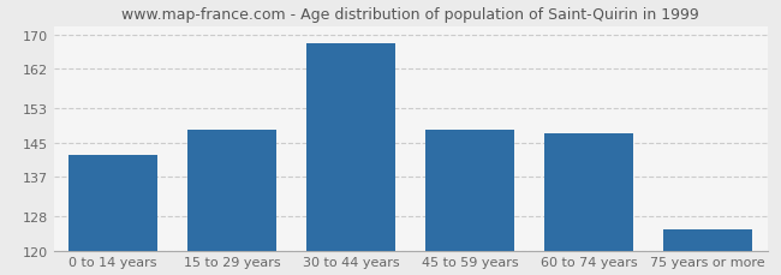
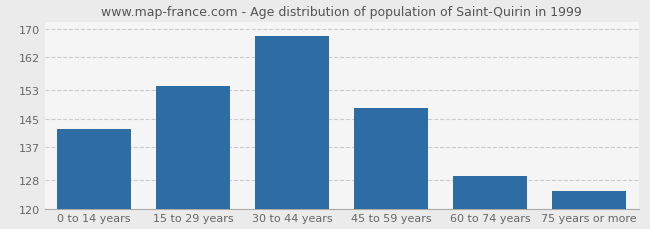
15 to 29 years: 148 -> 154
60 to 74 years: 147 -> 129
